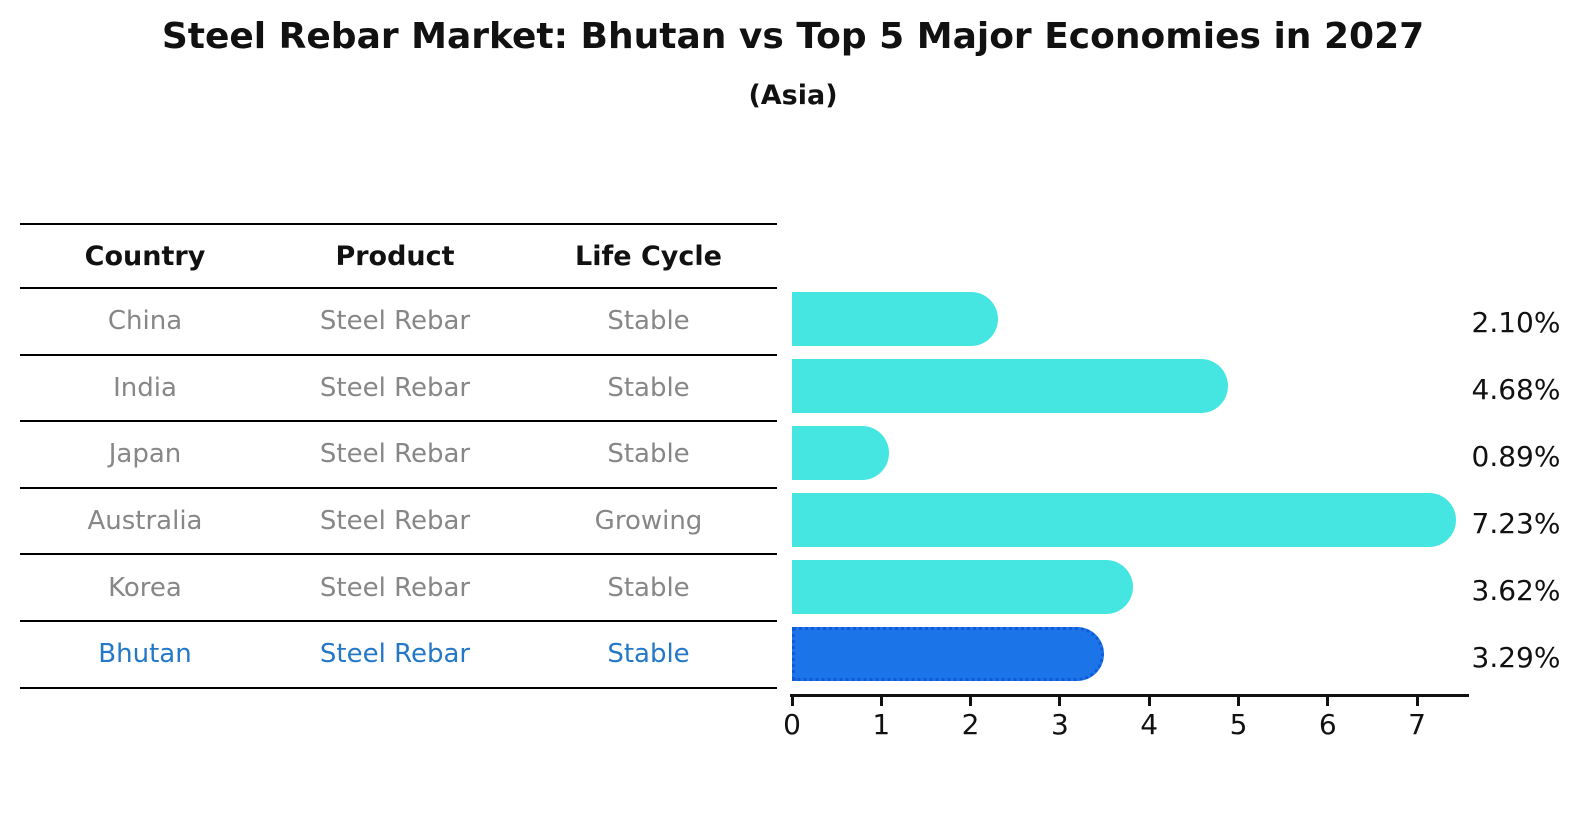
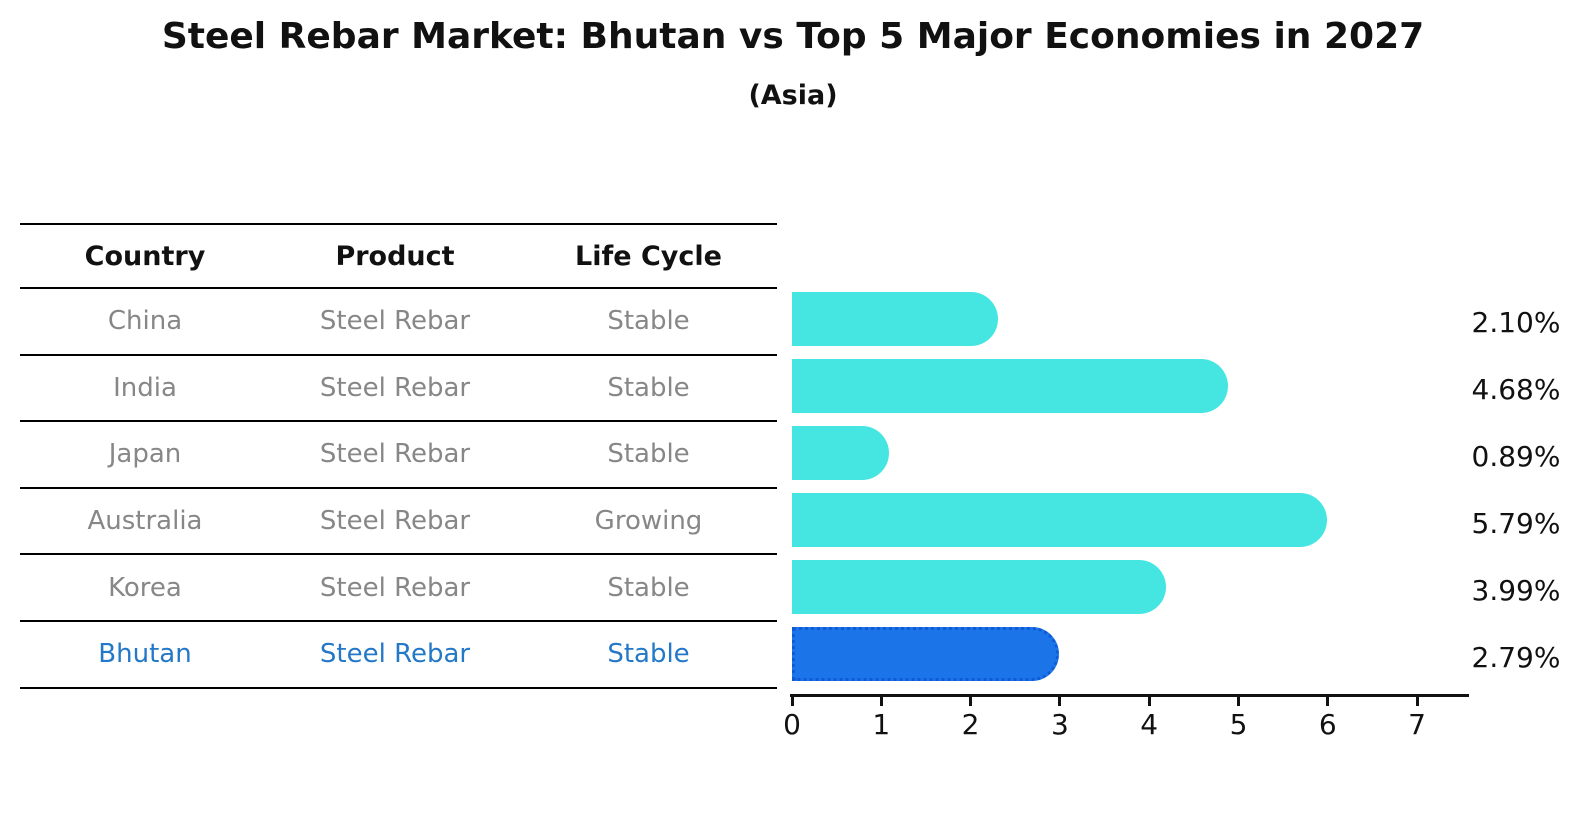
Australia: 7.23% -> 5.79%
Korea: 3.62% -> 3.99%
Bhutan: 3.29% -> 2.79%
